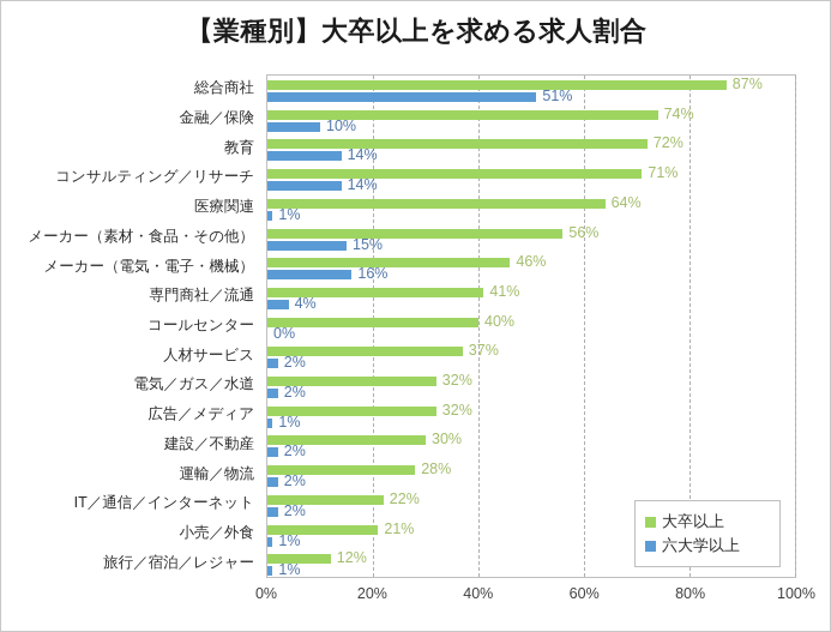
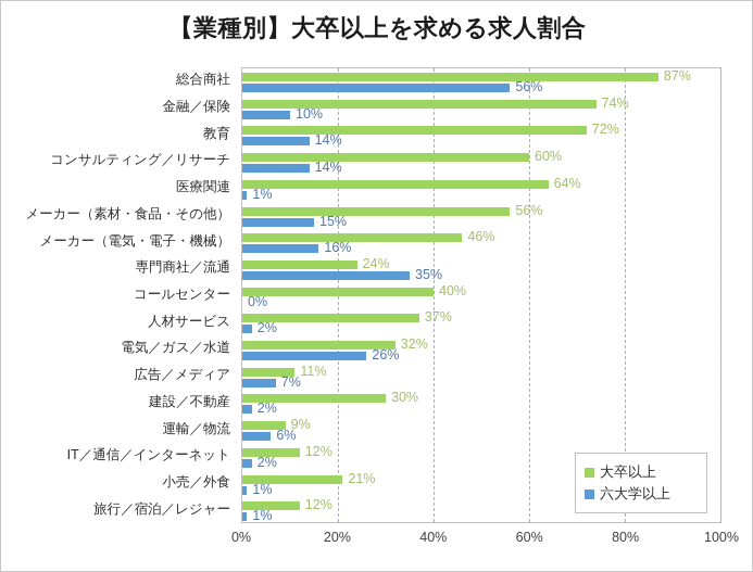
六大学以上/総合商社: 51% -> 56%
大卒以上/コンサルティング／リサーチ: 71% -> 60%
大卒以上/専門商社／流通: 41% -> 24%
六大学以上/専門商社／流通: 4% -> 35%
六大学以上/電気／ガス／水道: 2% -> 26%
大卒以上/広告／メディア: 32% -> 11%
六大学以上/広告／メディア: 1% -> 7%
大卒以上/運輸／物流: 28% -> 9%
六大学以上/運輸／物流: 2% -> 6%
大卒以上/IT／通信／インターネット: 22% -> 12%
